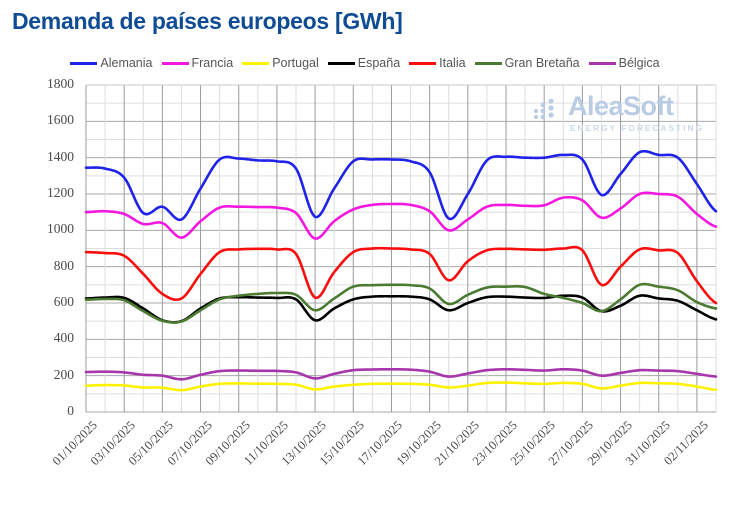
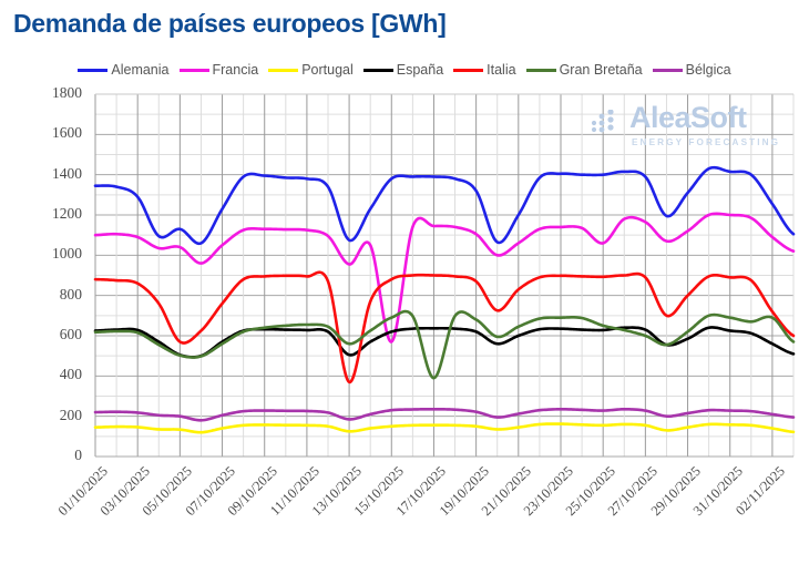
Italia/05/10/2025: 650 -> 570
Italia/13/10/2025: 630 -> 370
Francia/15/10/2025: 1120 -> 570
Gran Bretaña/17/10/2025: 700 -> 390
Francia/25/10/2025: 1140 -> 1060
Gran Bretaña/02/11/2025: 600 -> 690
